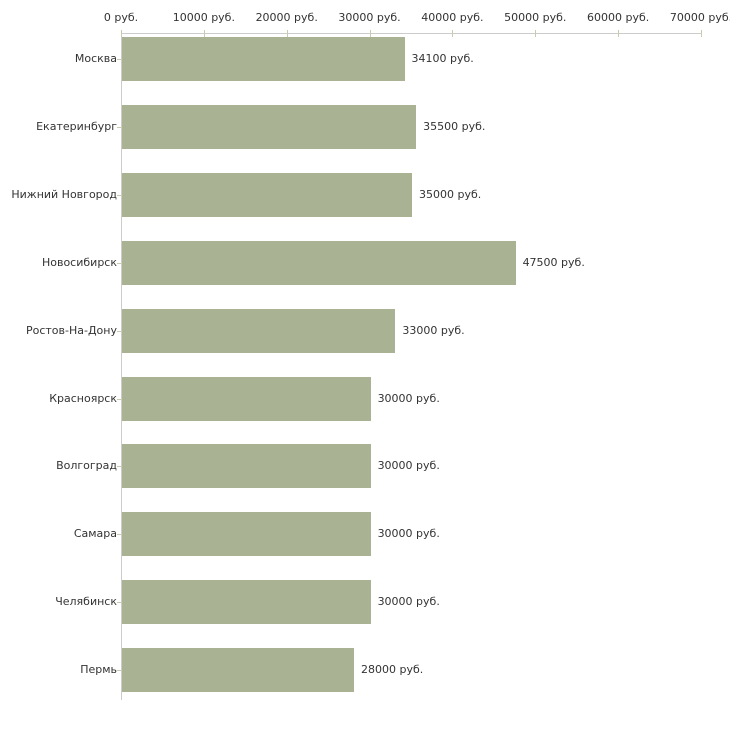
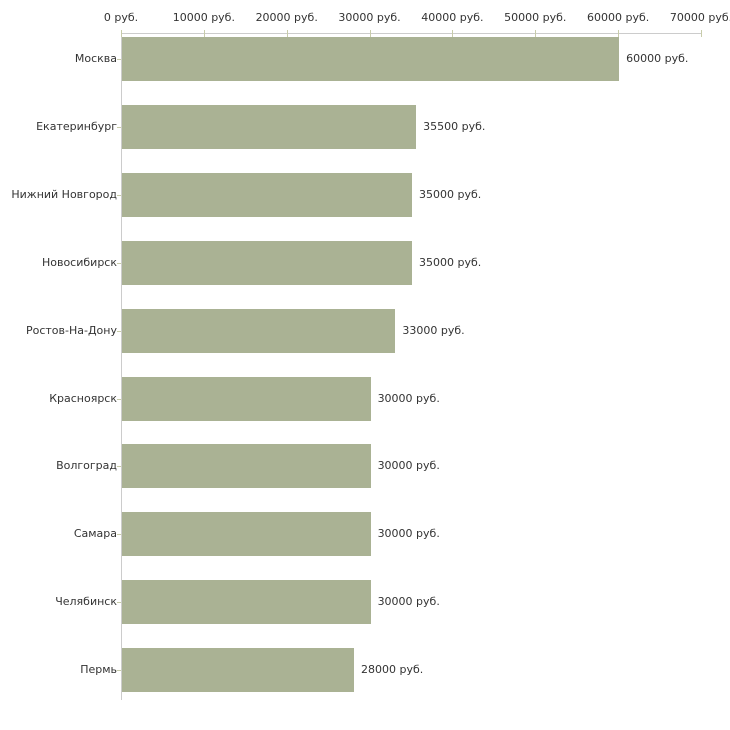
Москва: 34100 -> 60000
Новосибирск: 47500 -> 35000
